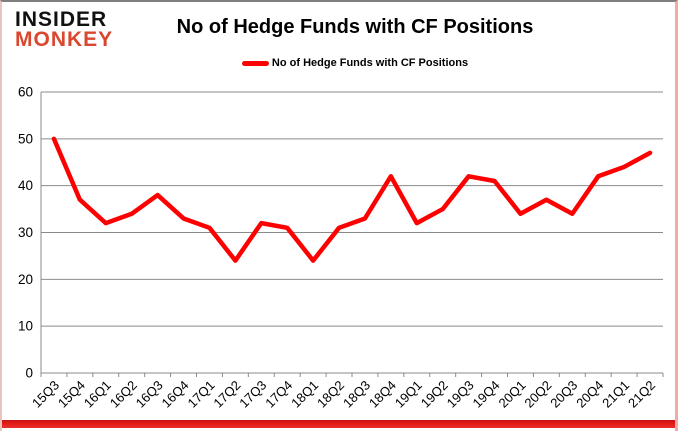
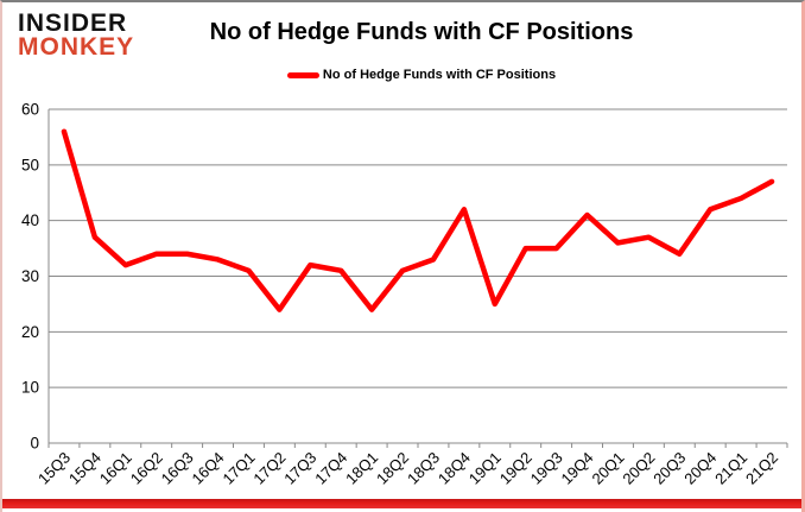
15Q3: 50 -> 56
16Q3: 38 -> 34
19Q1: 32 -> 25
19Q3: 42 -> 35
20Q1: 34 -> 36
